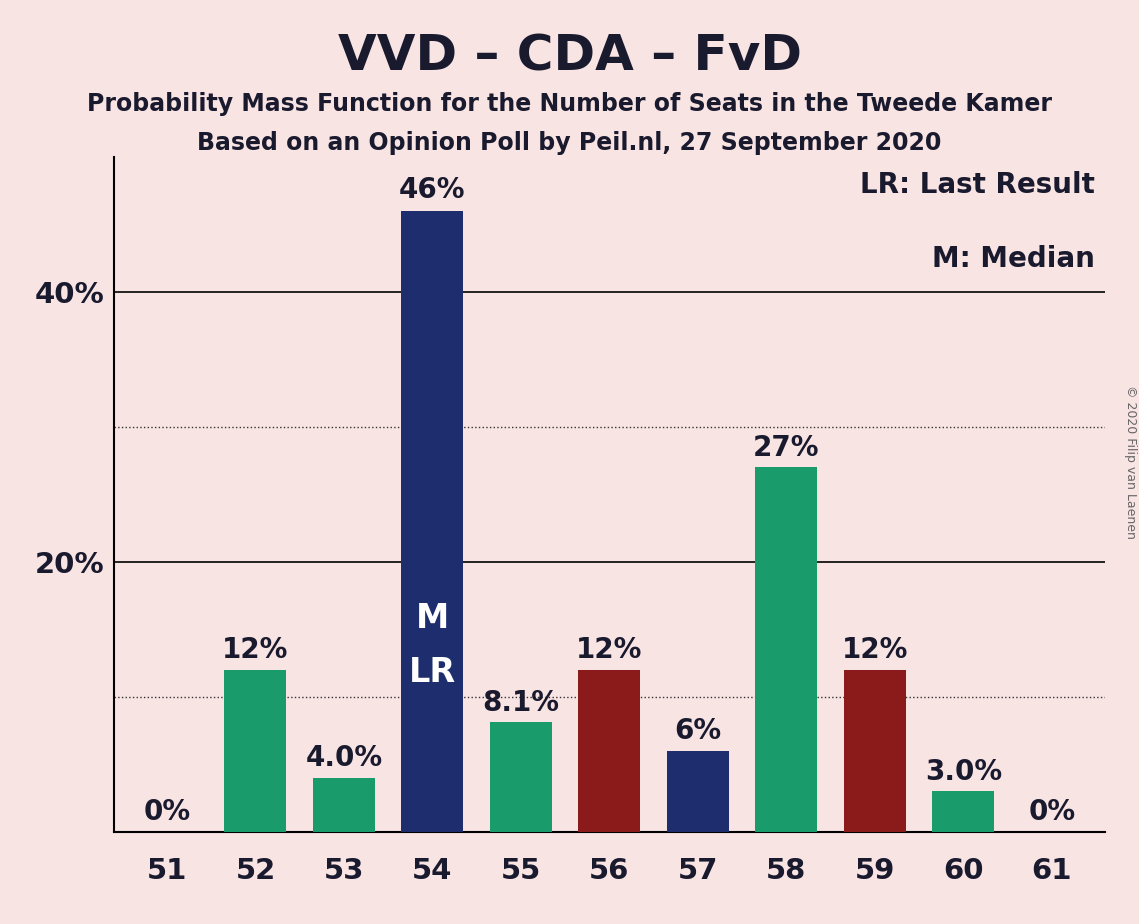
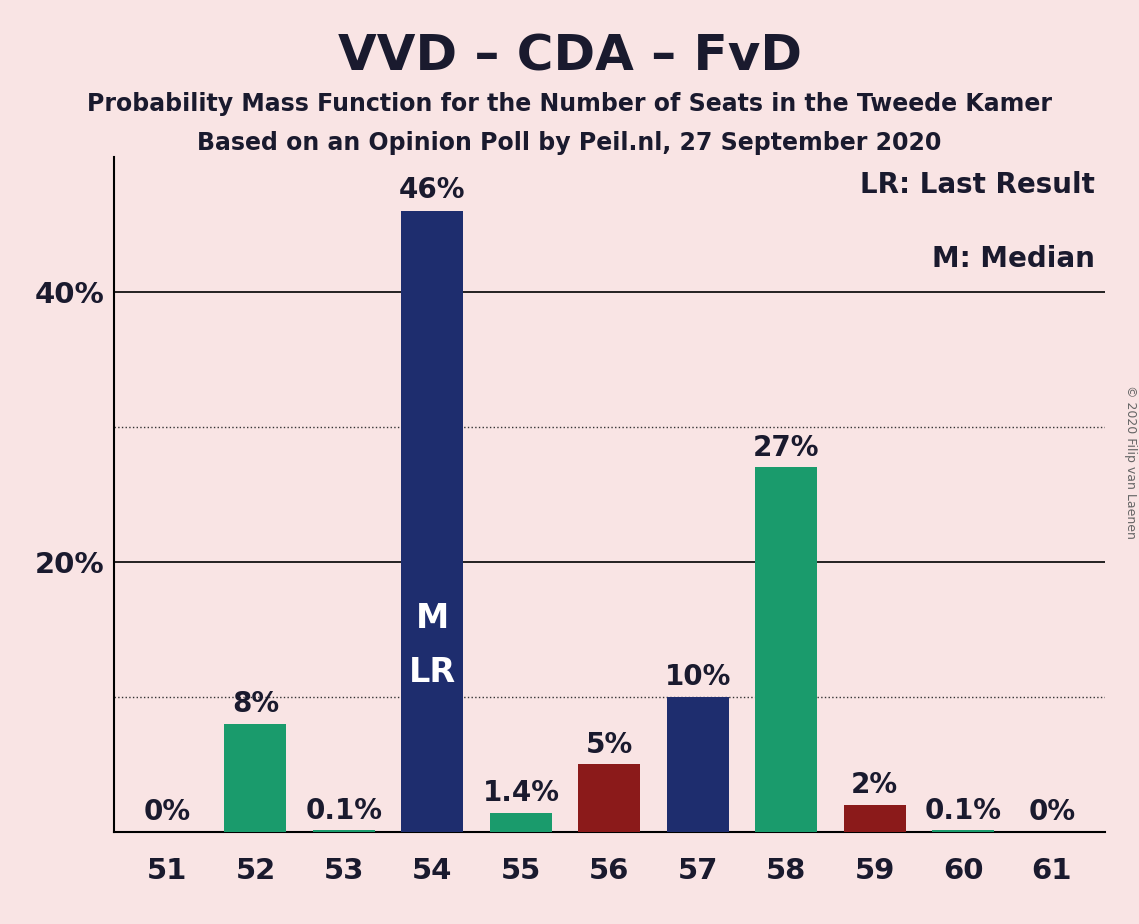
52: 12% -> 8%
53: 4.0% -> 0.1%
55: 8.1% -> 1.4%
56: 12% -> 5%
57: 6% -> 10%
59: 12% -> 2%
60: 3.0% -> 0.1%
